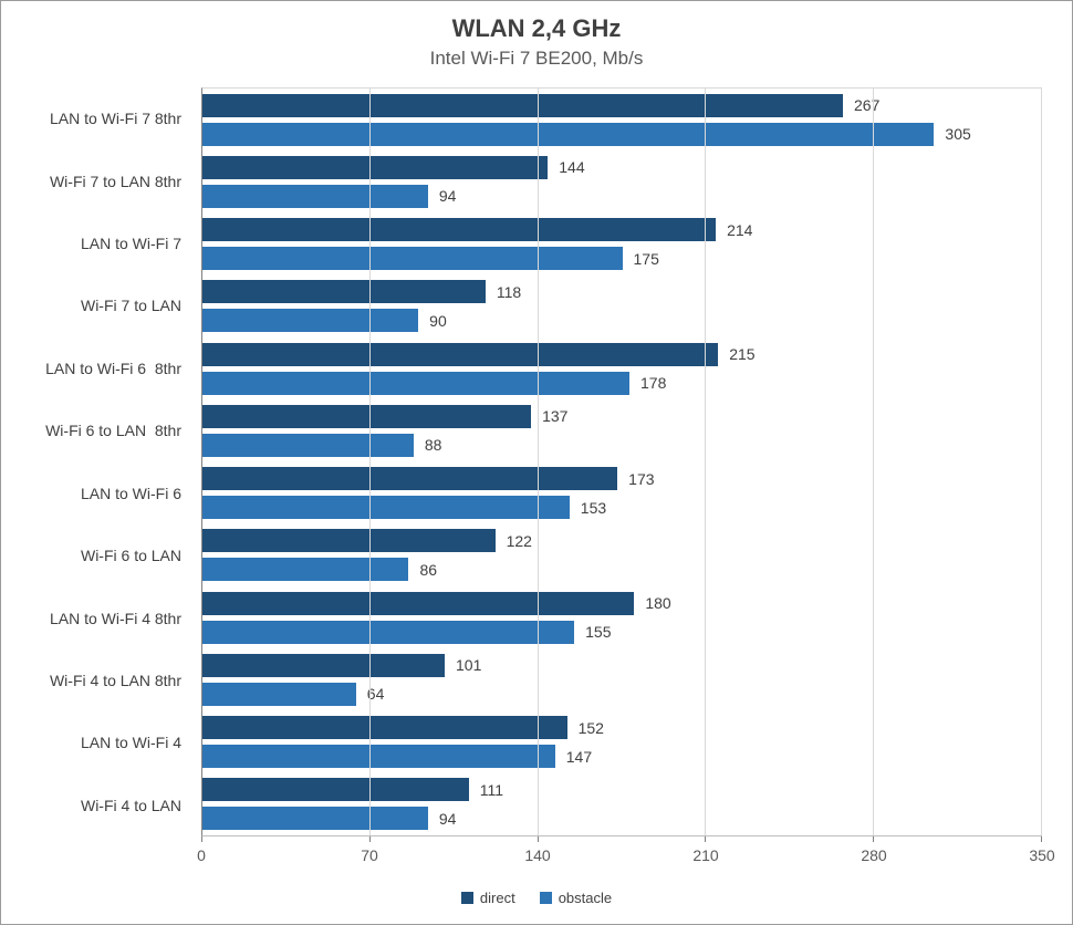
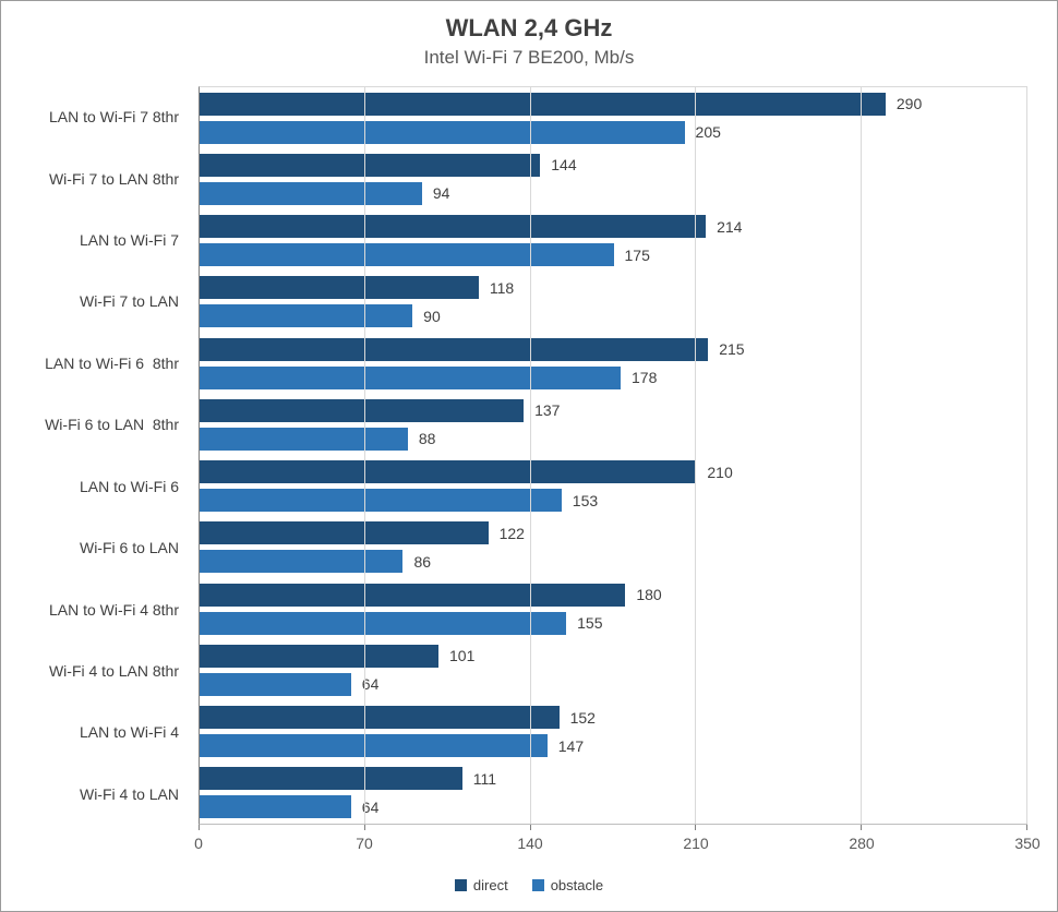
direct/LAN to Wi-Fi 7 8thr: 267 -> 290
obstacle/LAN to Wi-Fi 7 8thr: 305 -> 205
direct/LAN to Wi-Fi 6: 173 -> 210
obstacle/Wi-Fi 4 to LAN: 94 -> 64
